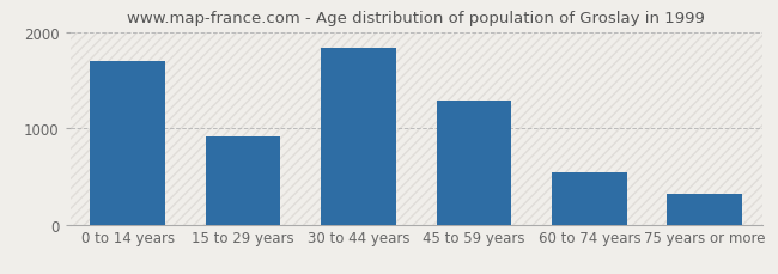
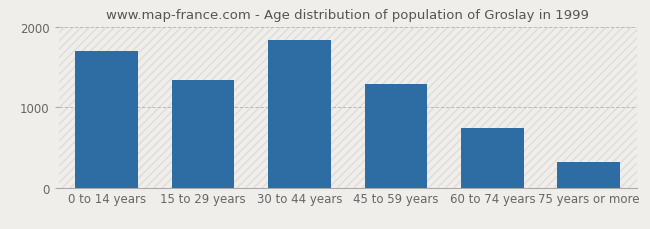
15 to 29 years: 920 -> 1340
60 to 74 years: 540 -> 740
